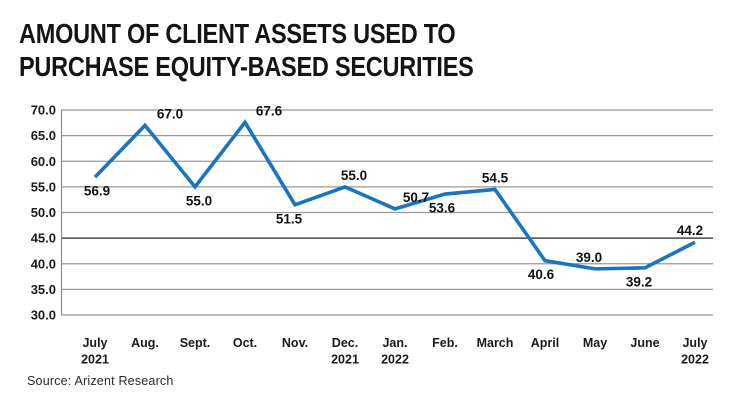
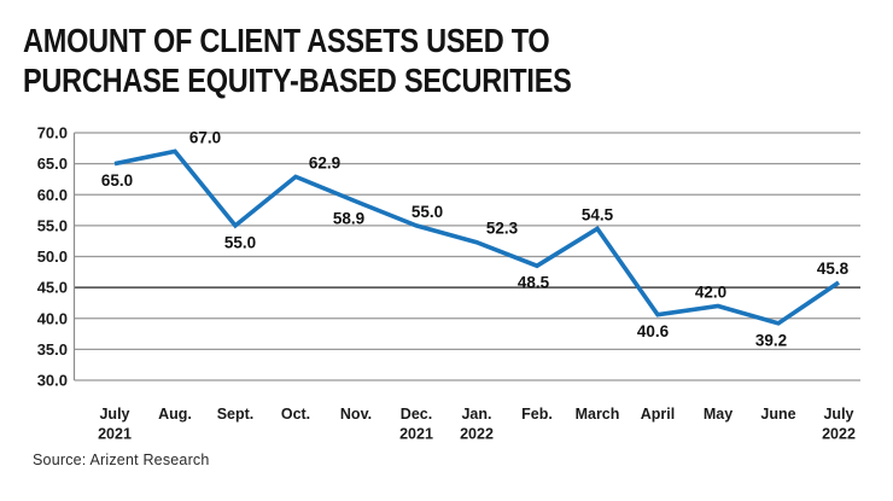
July 2021: 56.9 -> 65.0
Oct.: 67.6 -> 62.9
Nov.: 51.5 -> 58.9
Jan. 2022: 50.7 -> 52.3
Feb.: 53.6 -> 48.5
May: 39.0 -> 42.0
July 2022: 44.2 -> 45.8
